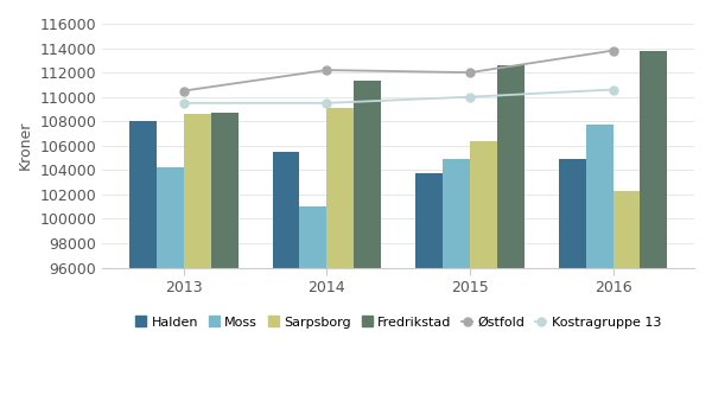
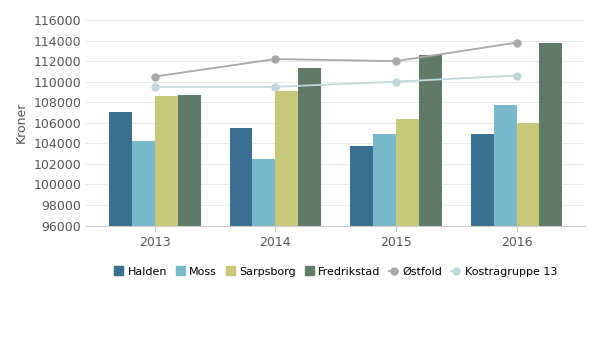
Halden/2013: 108000 -> 107000
Moss/2014: 101000 -> 102500
Sarpsborg/2016: 102300 -> 106000
